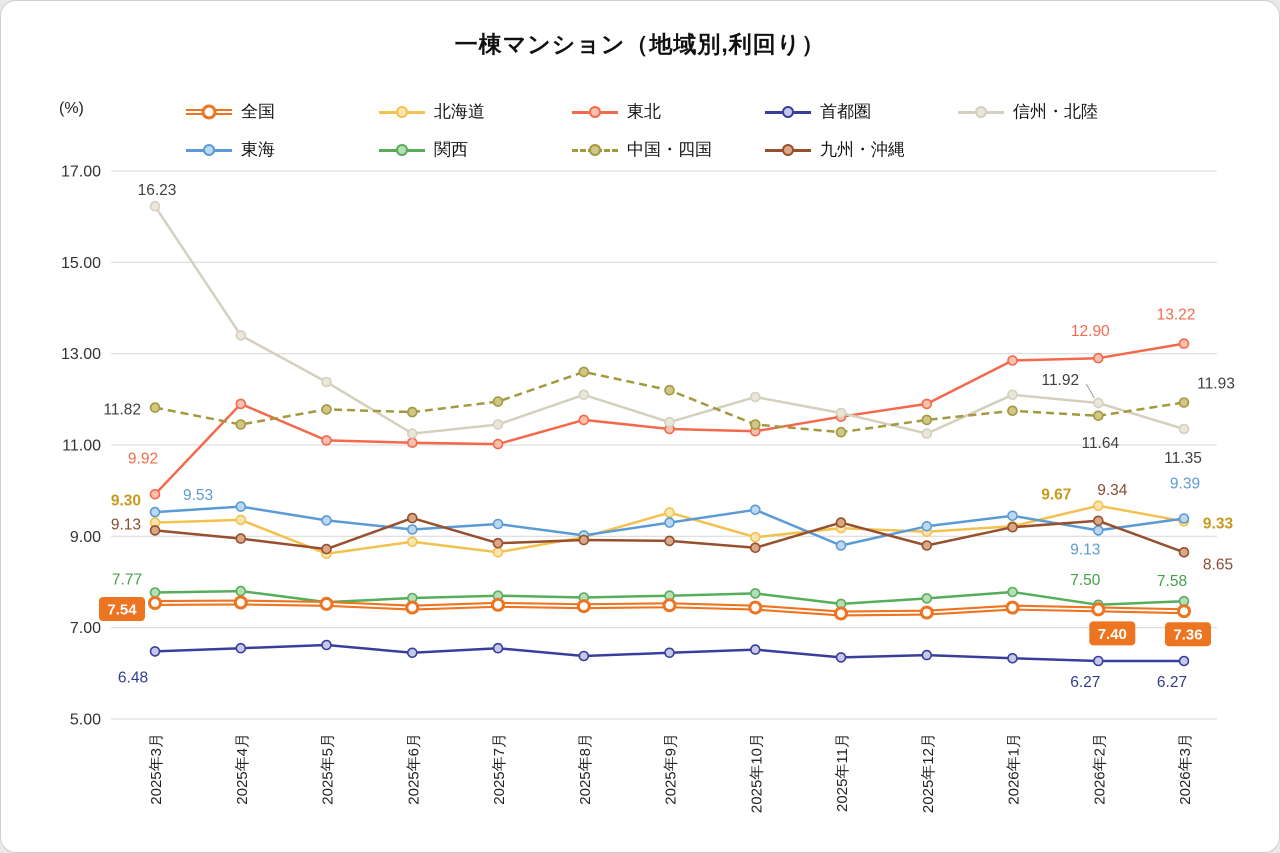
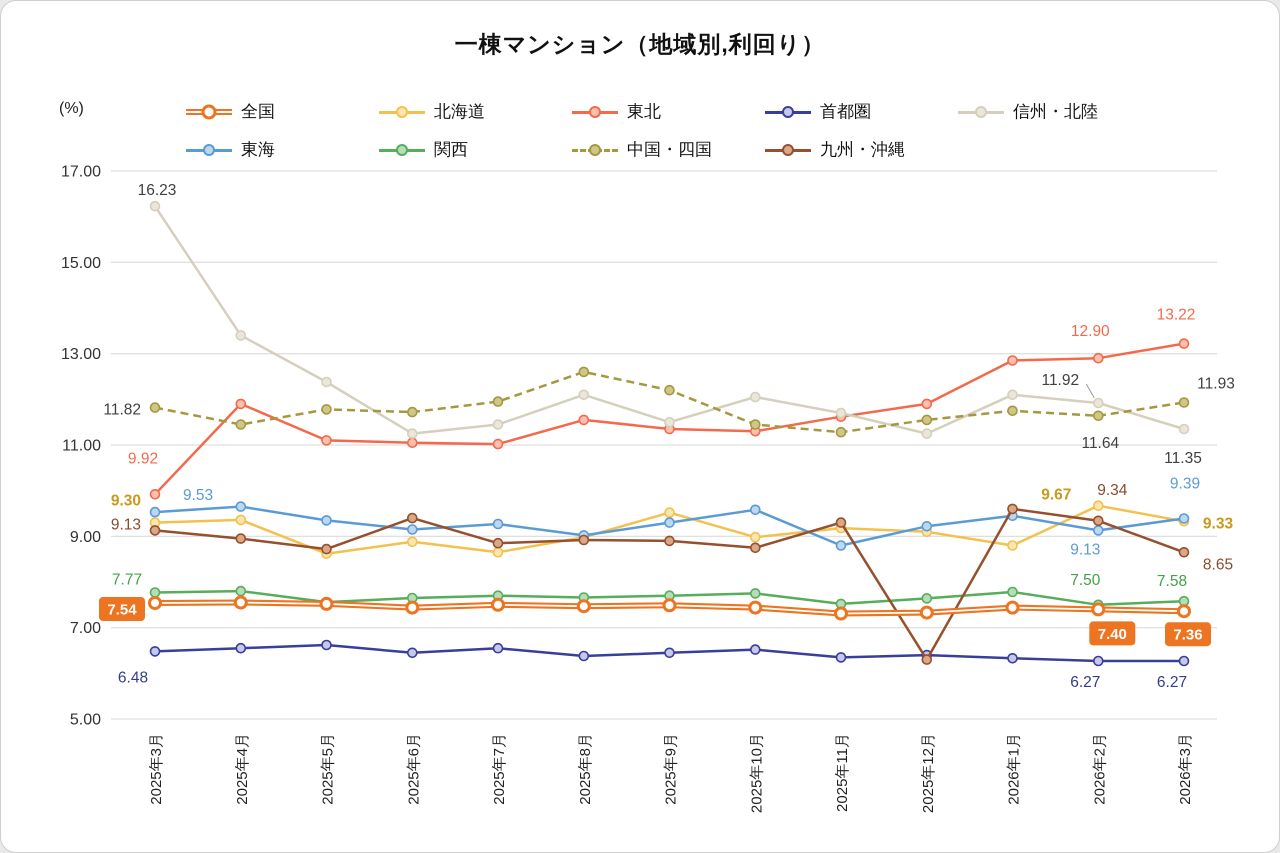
九州・沖縄/2025年12月: 8.8 -> 6.3
北海道/2026年1月: 9.2 -> 8.8
九州・沖縄/2026年1月: 9.2 -> 9.6
